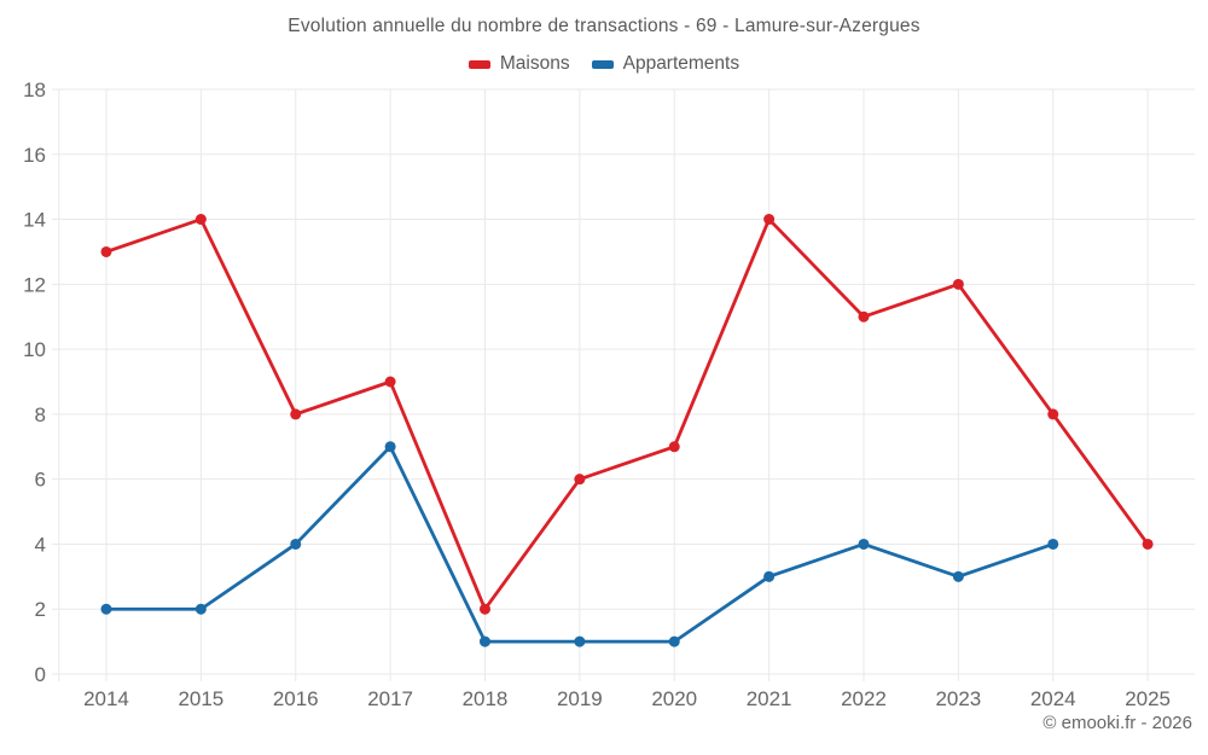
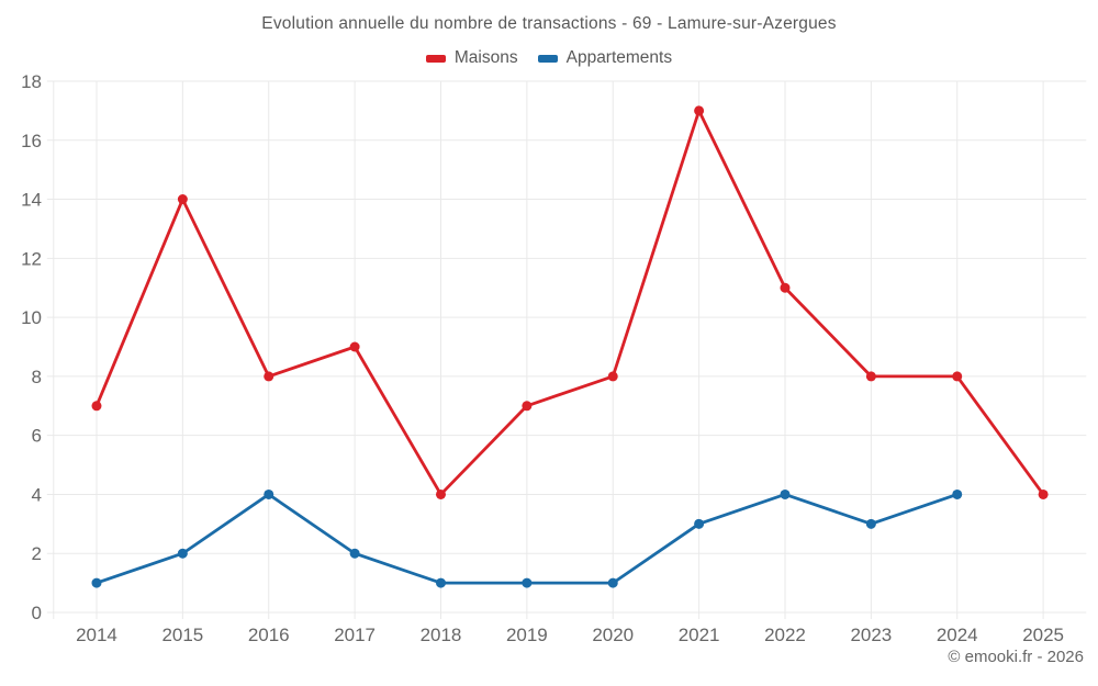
Maisons/2014: 13 -> 7
Appartements/2014: 2 -> 1
Appartements/2017: 7 -> 2
Maisons/2018: 2 -> 4
Maisons/2019: 6 -> 7
Maisons/2020: 7 -> 8
Maisons/2021: 14 -> 17
Maisons/2023: 12 -> 8
